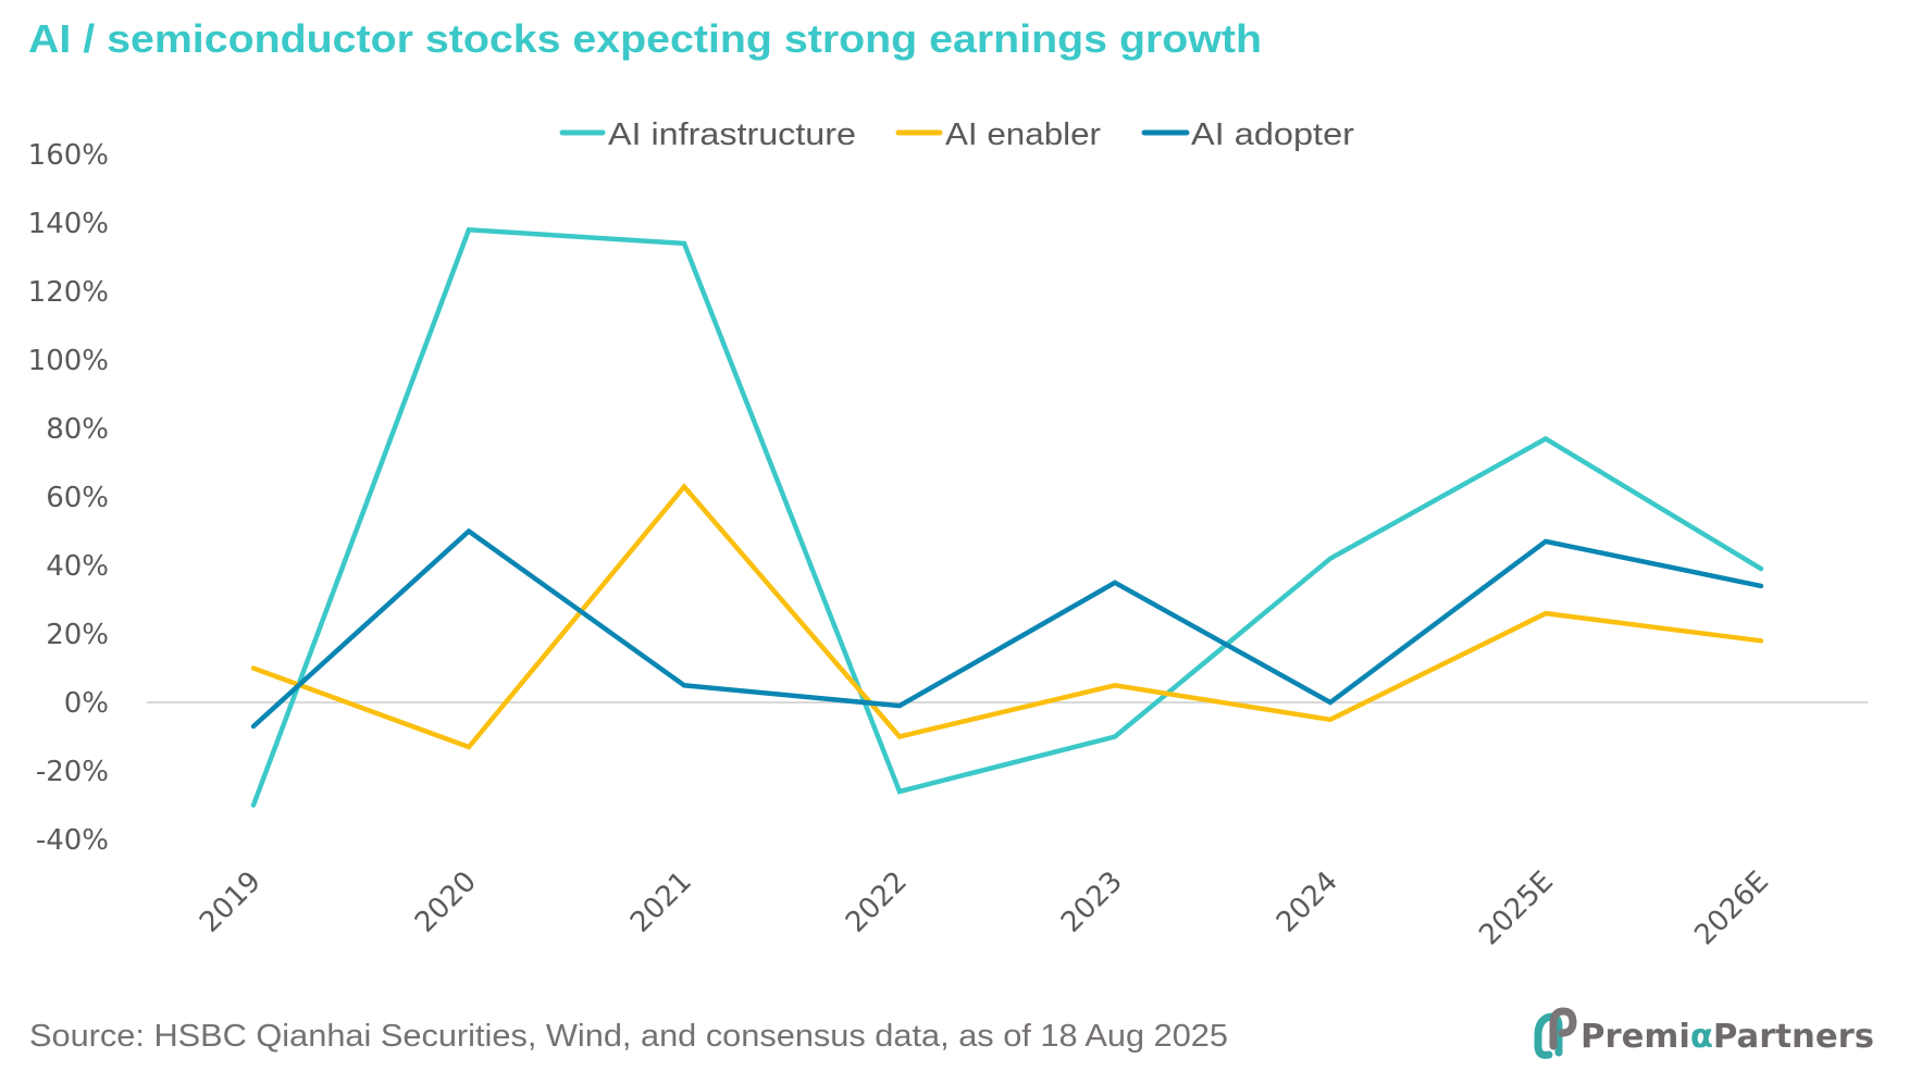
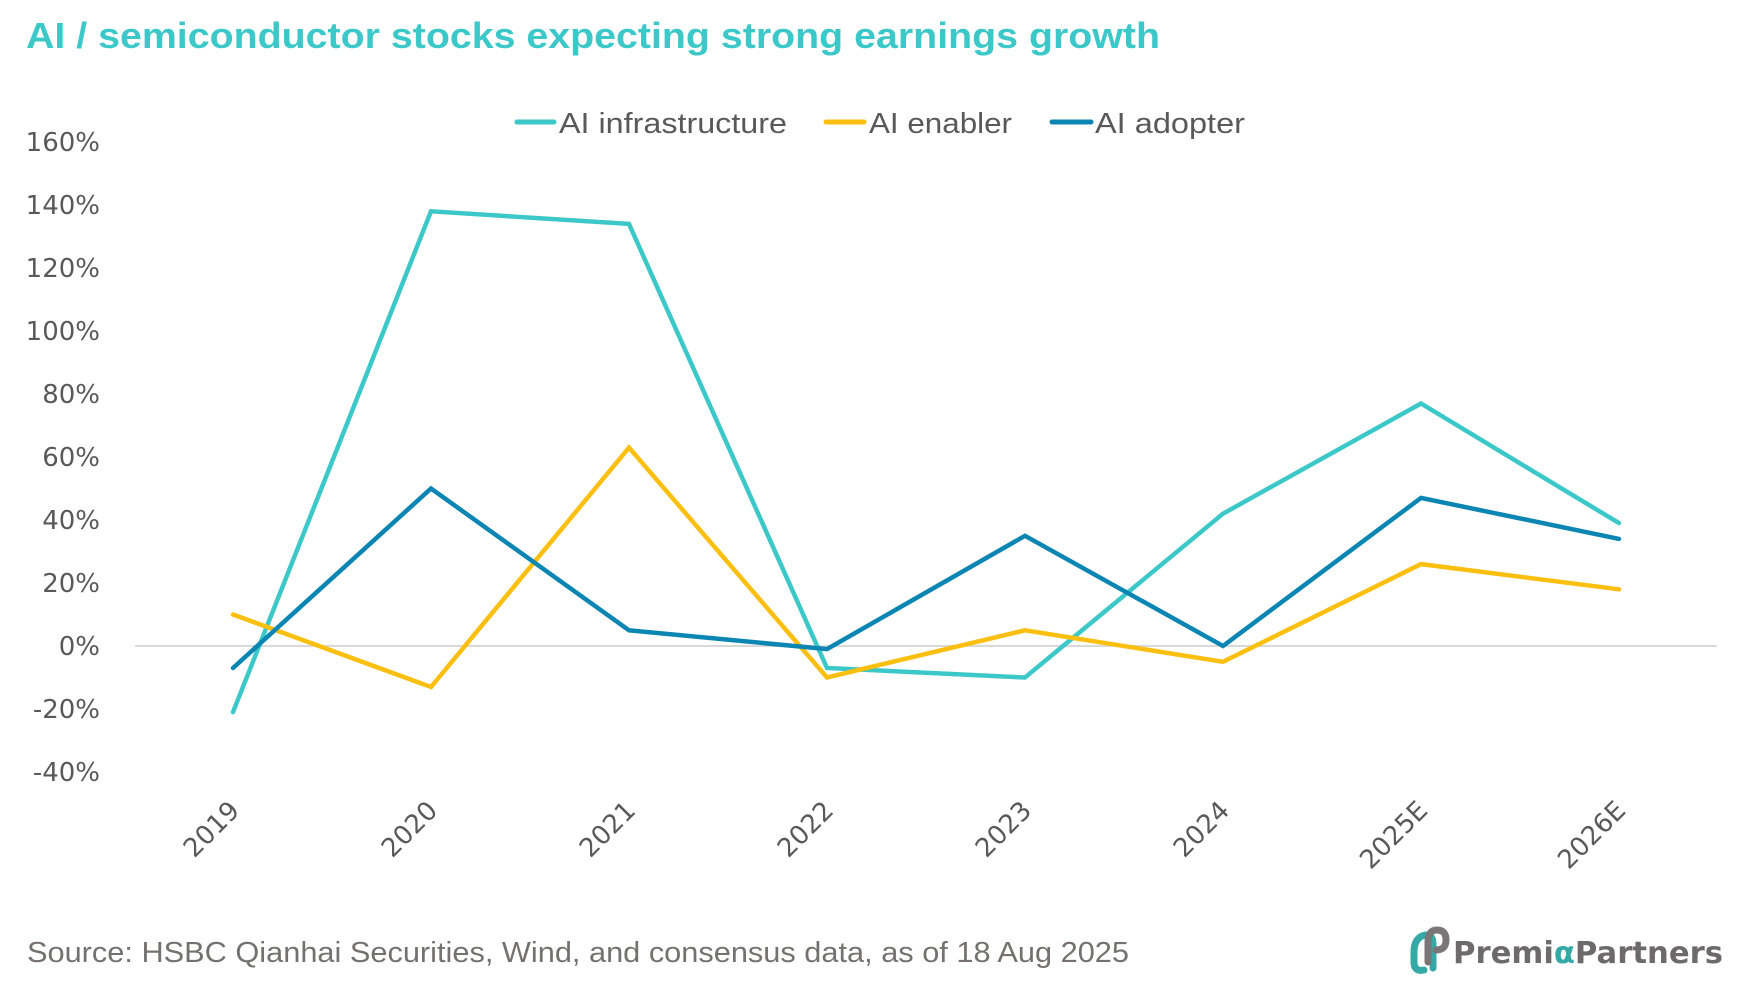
AI infrastructure/2019: -30% -> -21%
AI infrastructure/2022: -26% -> -7%
